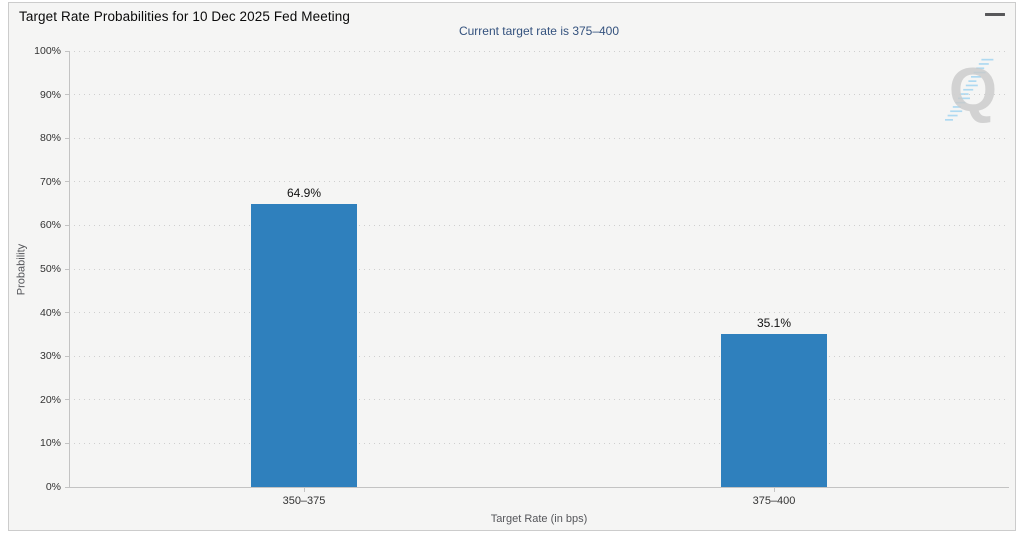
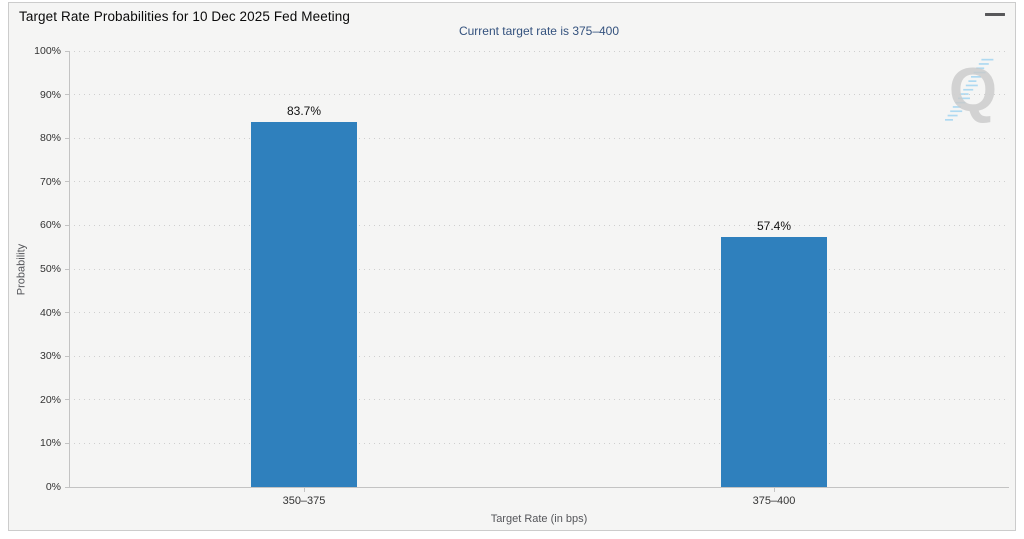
350–375: 64.9% -> 83.7%
375–400: 35.1% -> 57.4%
